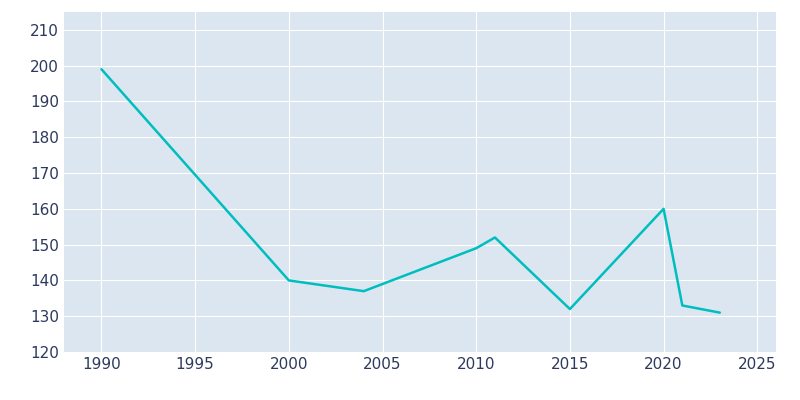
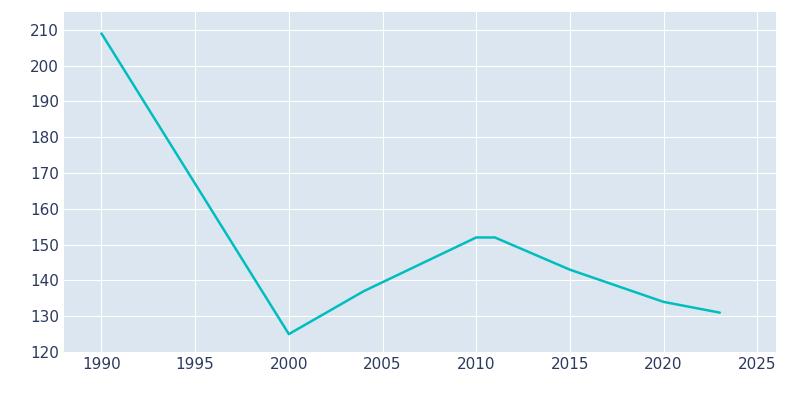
1990: 199 -> 209
2000: 140 -> 125
2010: 149 -> 152
2015: 132 -> 143
2020: 160 -> 134
